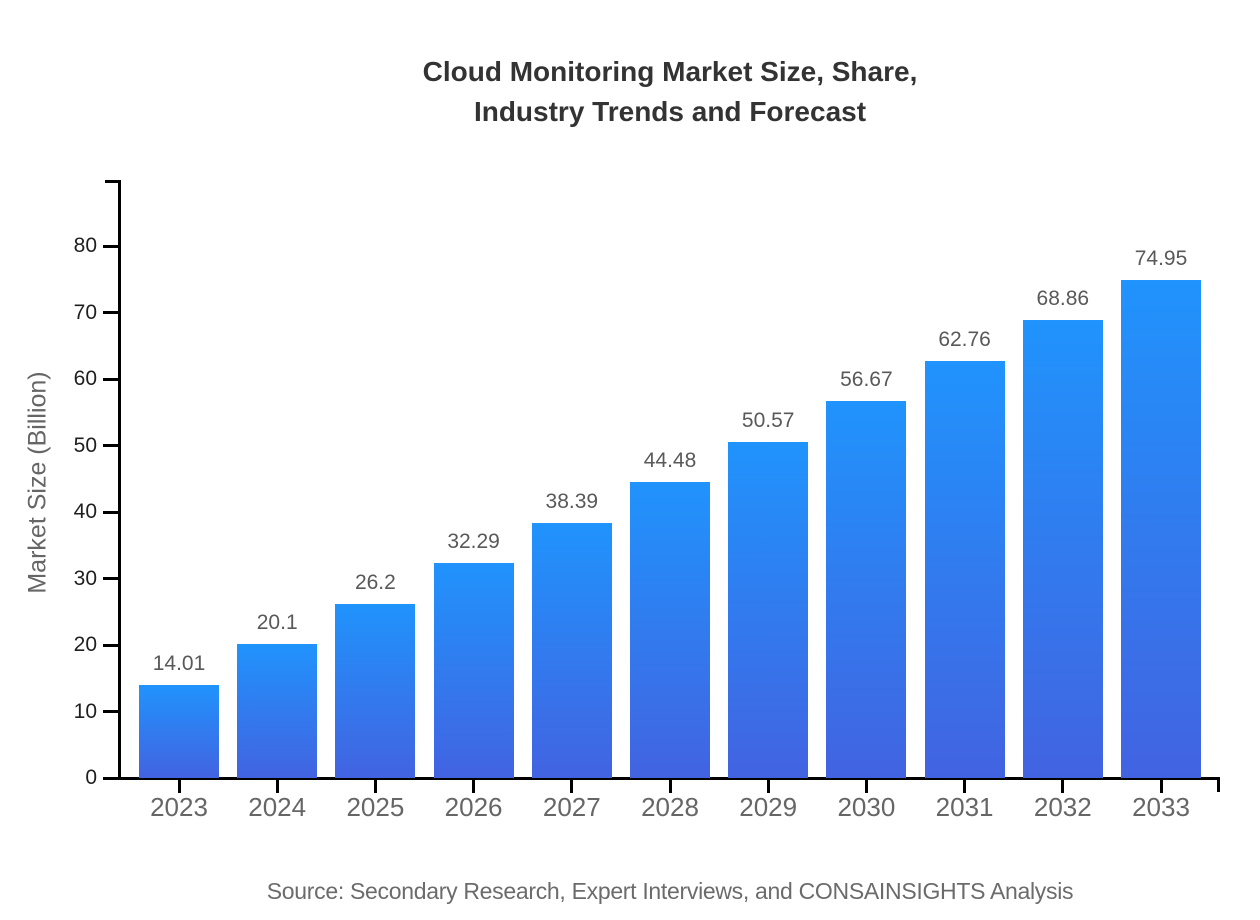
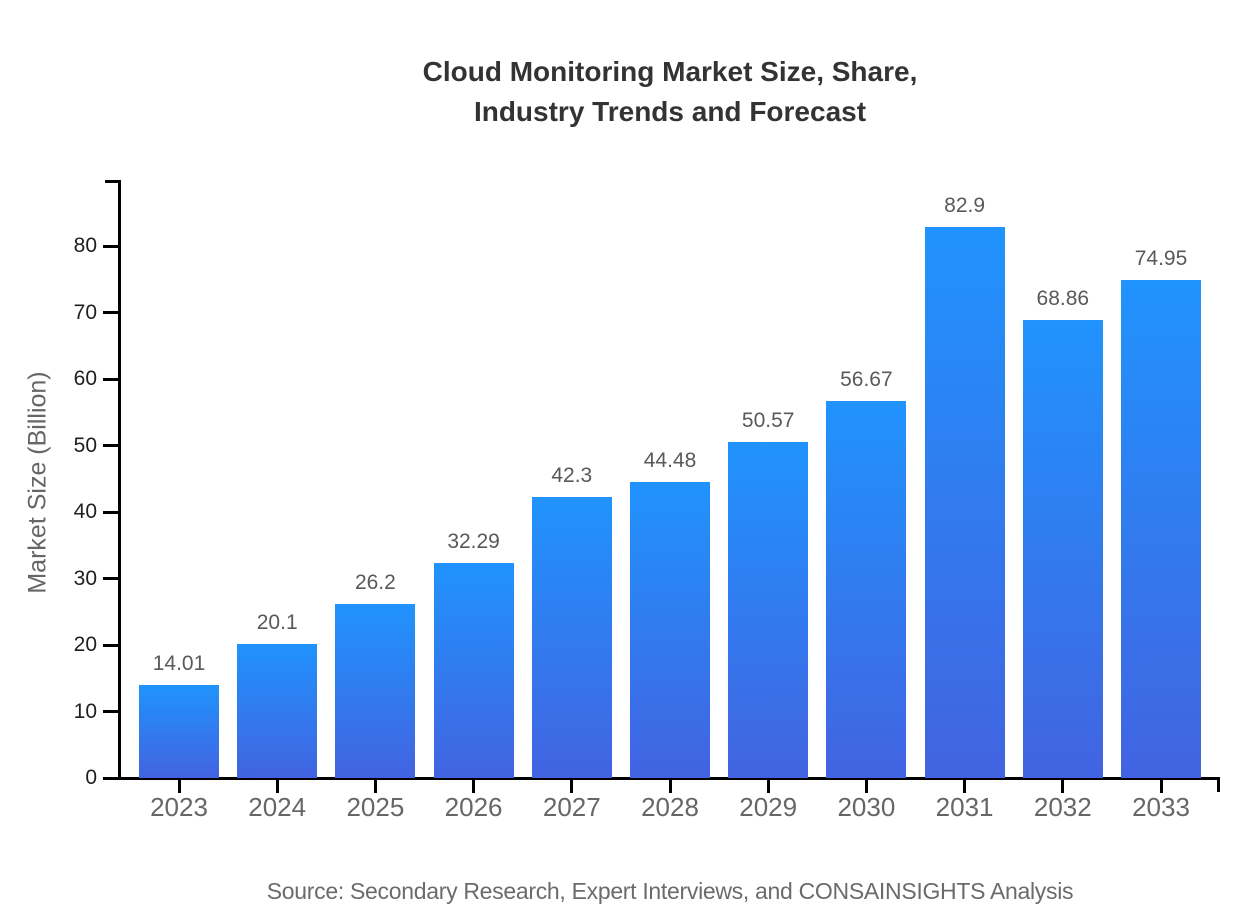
2027: 38.39 -> 42.3
2031: 62.76 -> 82.9
